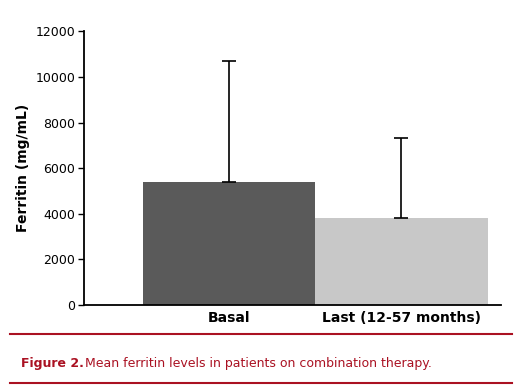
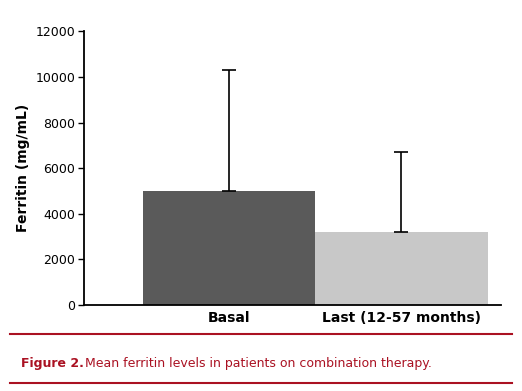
Basal: 5400 -> 5000
Last (12-57 months): 3800 -> 3200
